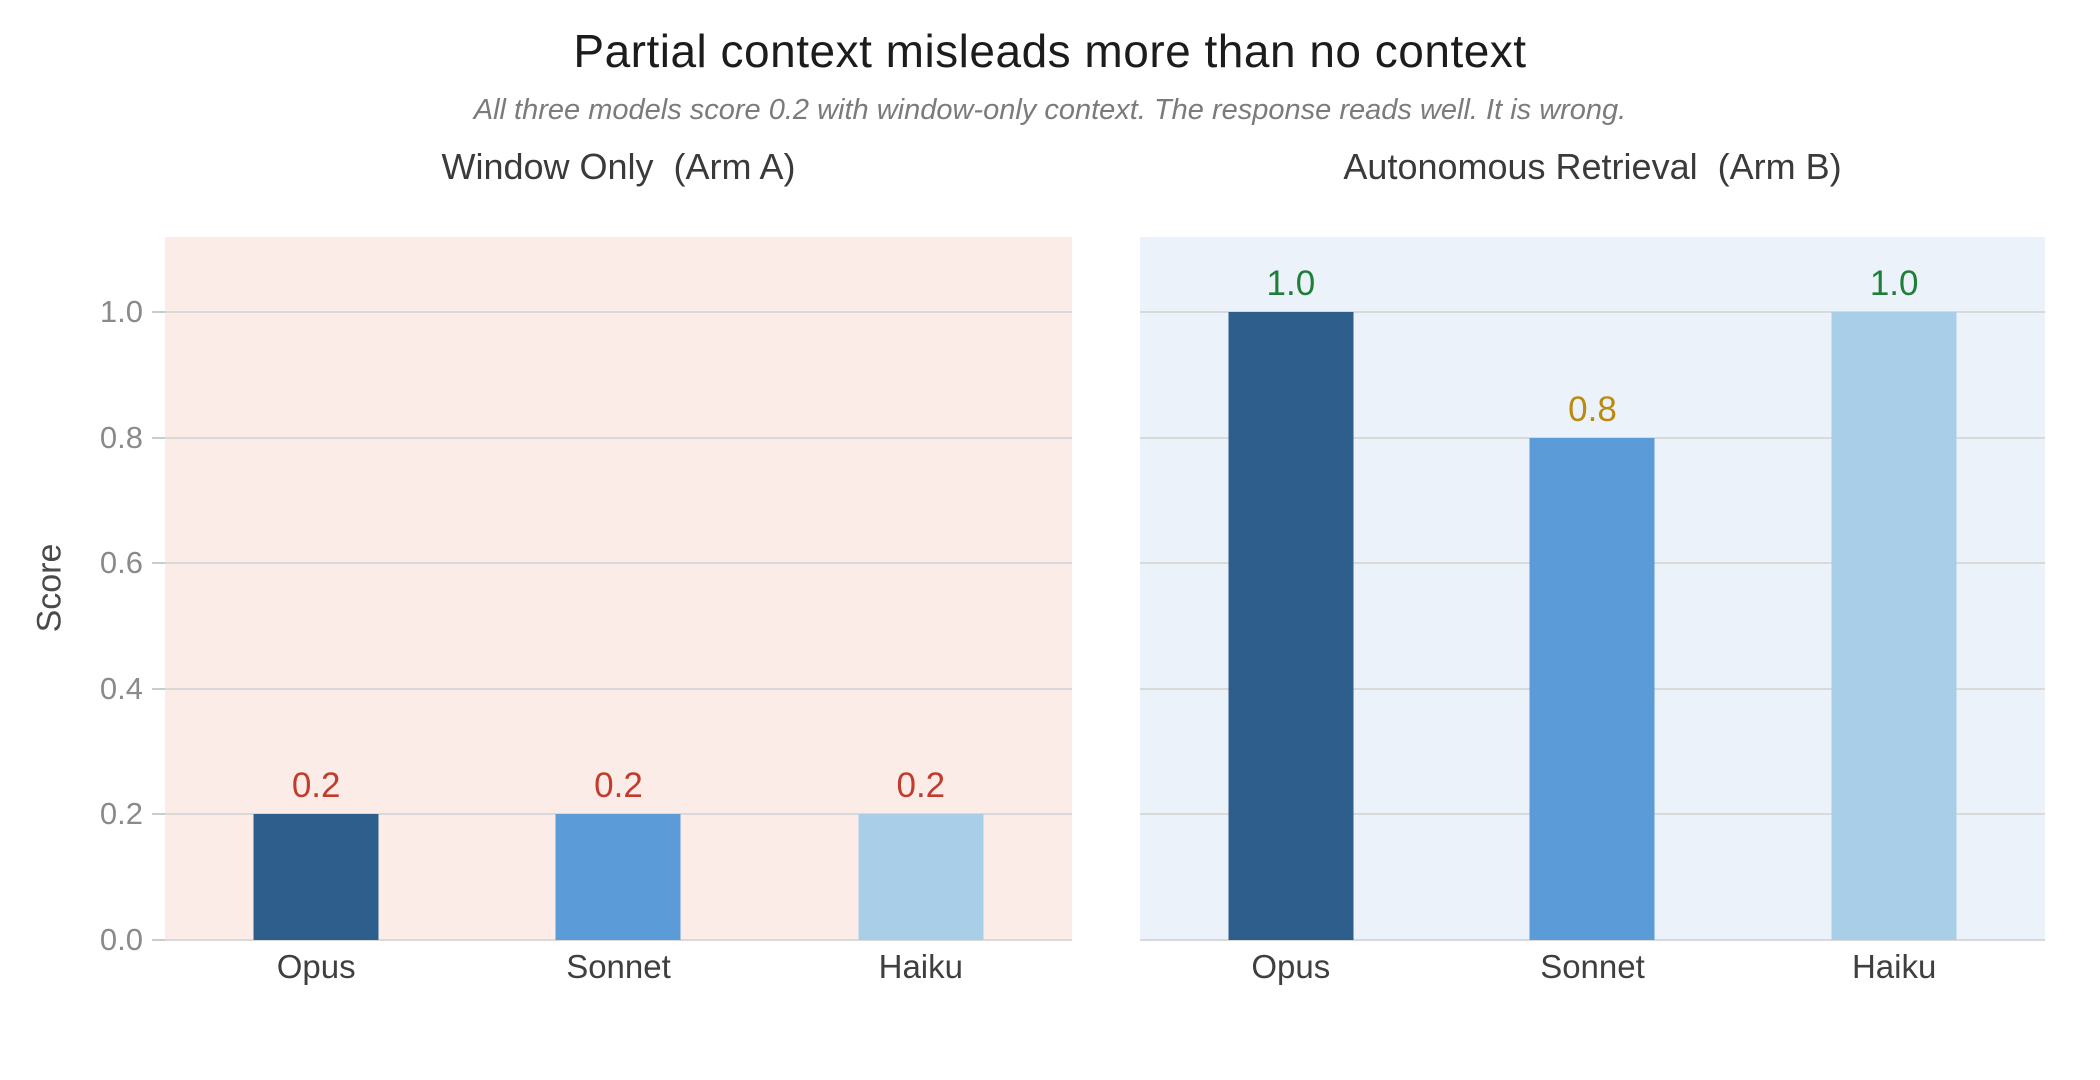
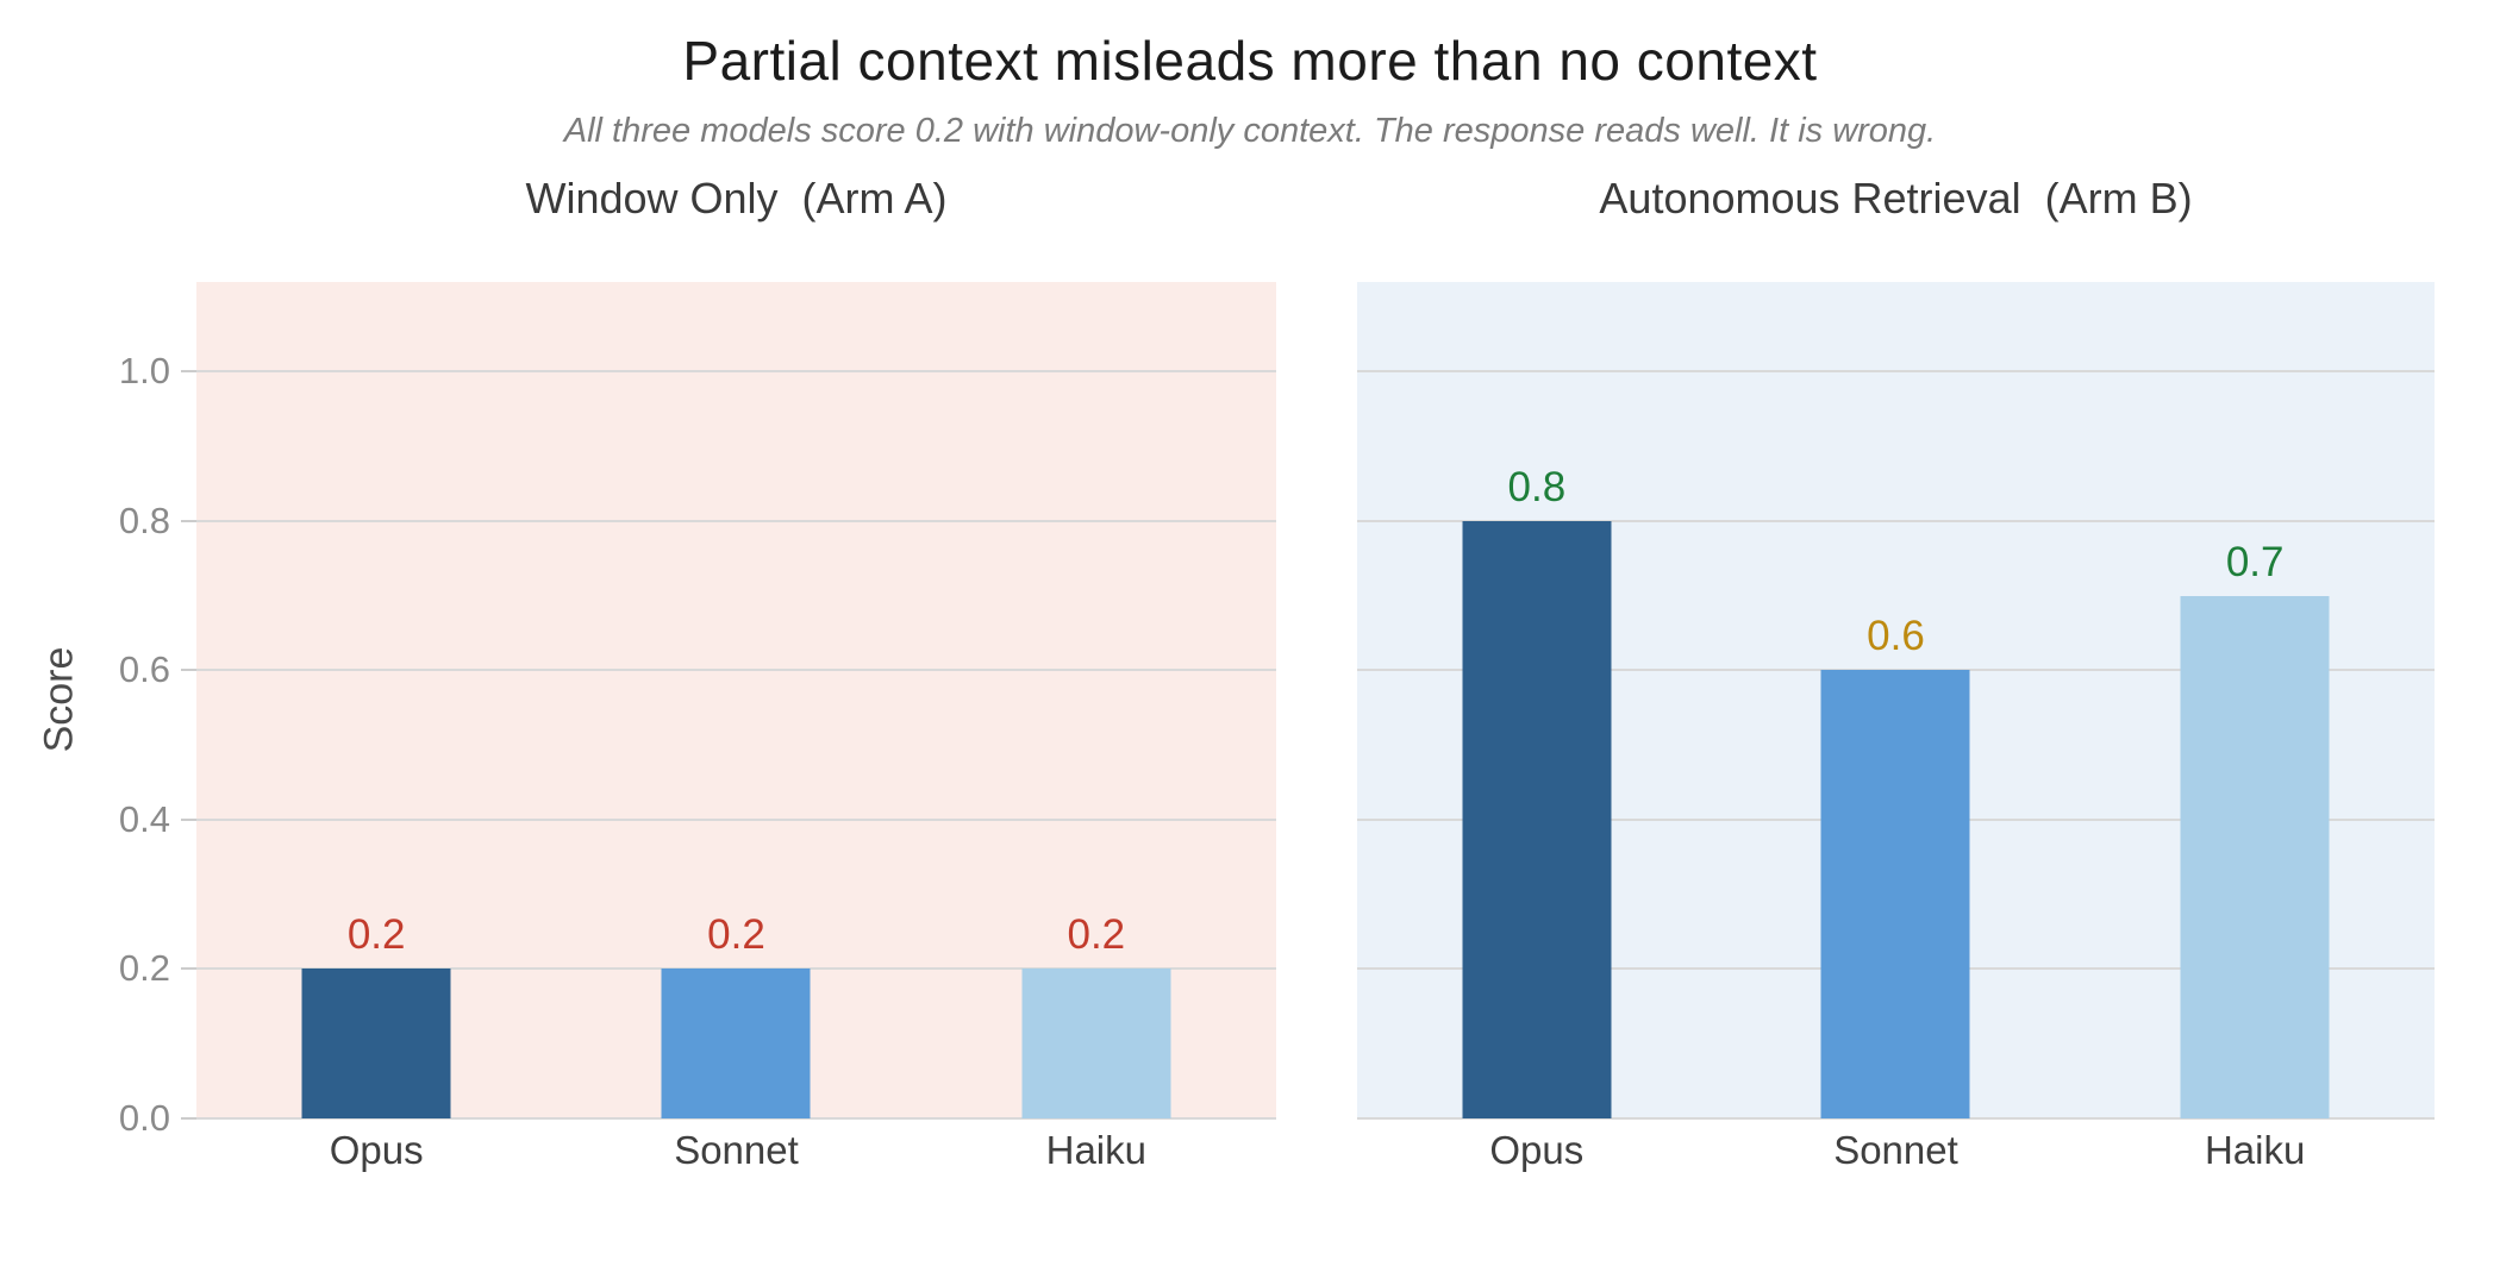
Autonomous Retrieval (Arm B)/Opus: 1.0 -> 0.8
Autonomous Retrieval (Arm B)/Sonnet: 0.8 -> 0.6
Autonomous Retrieval (Arm B)/Haiku: 1.0 -> 0.7
